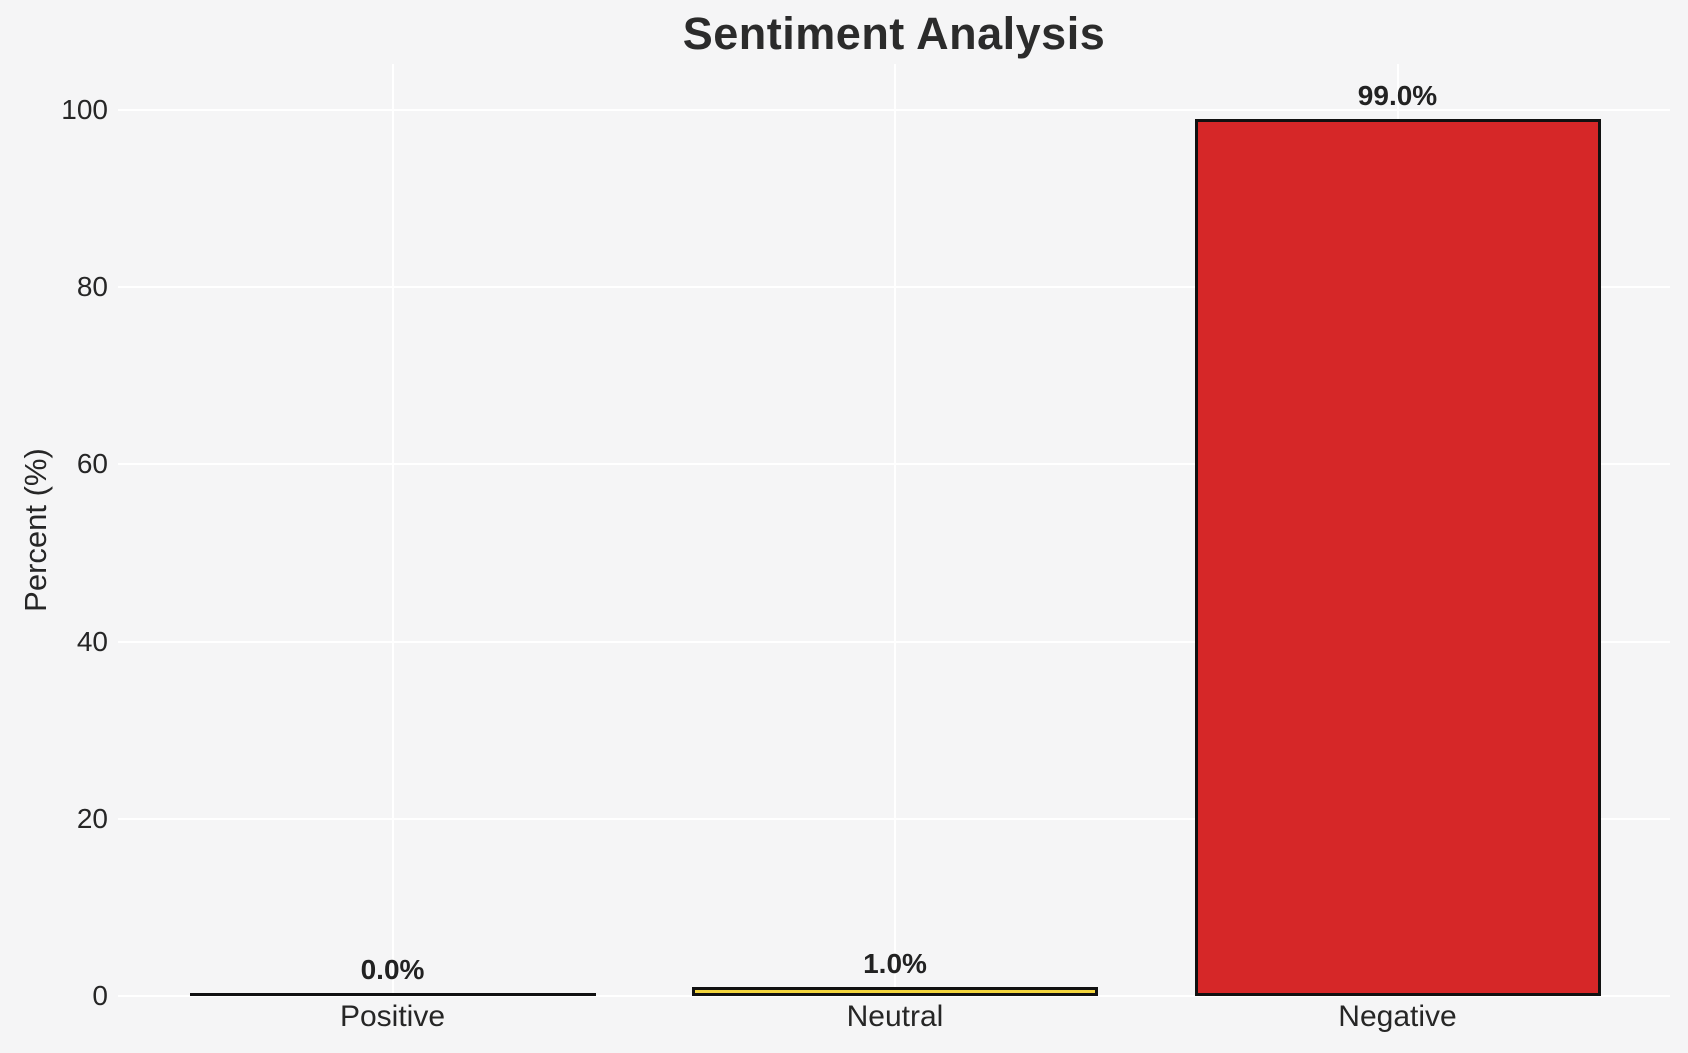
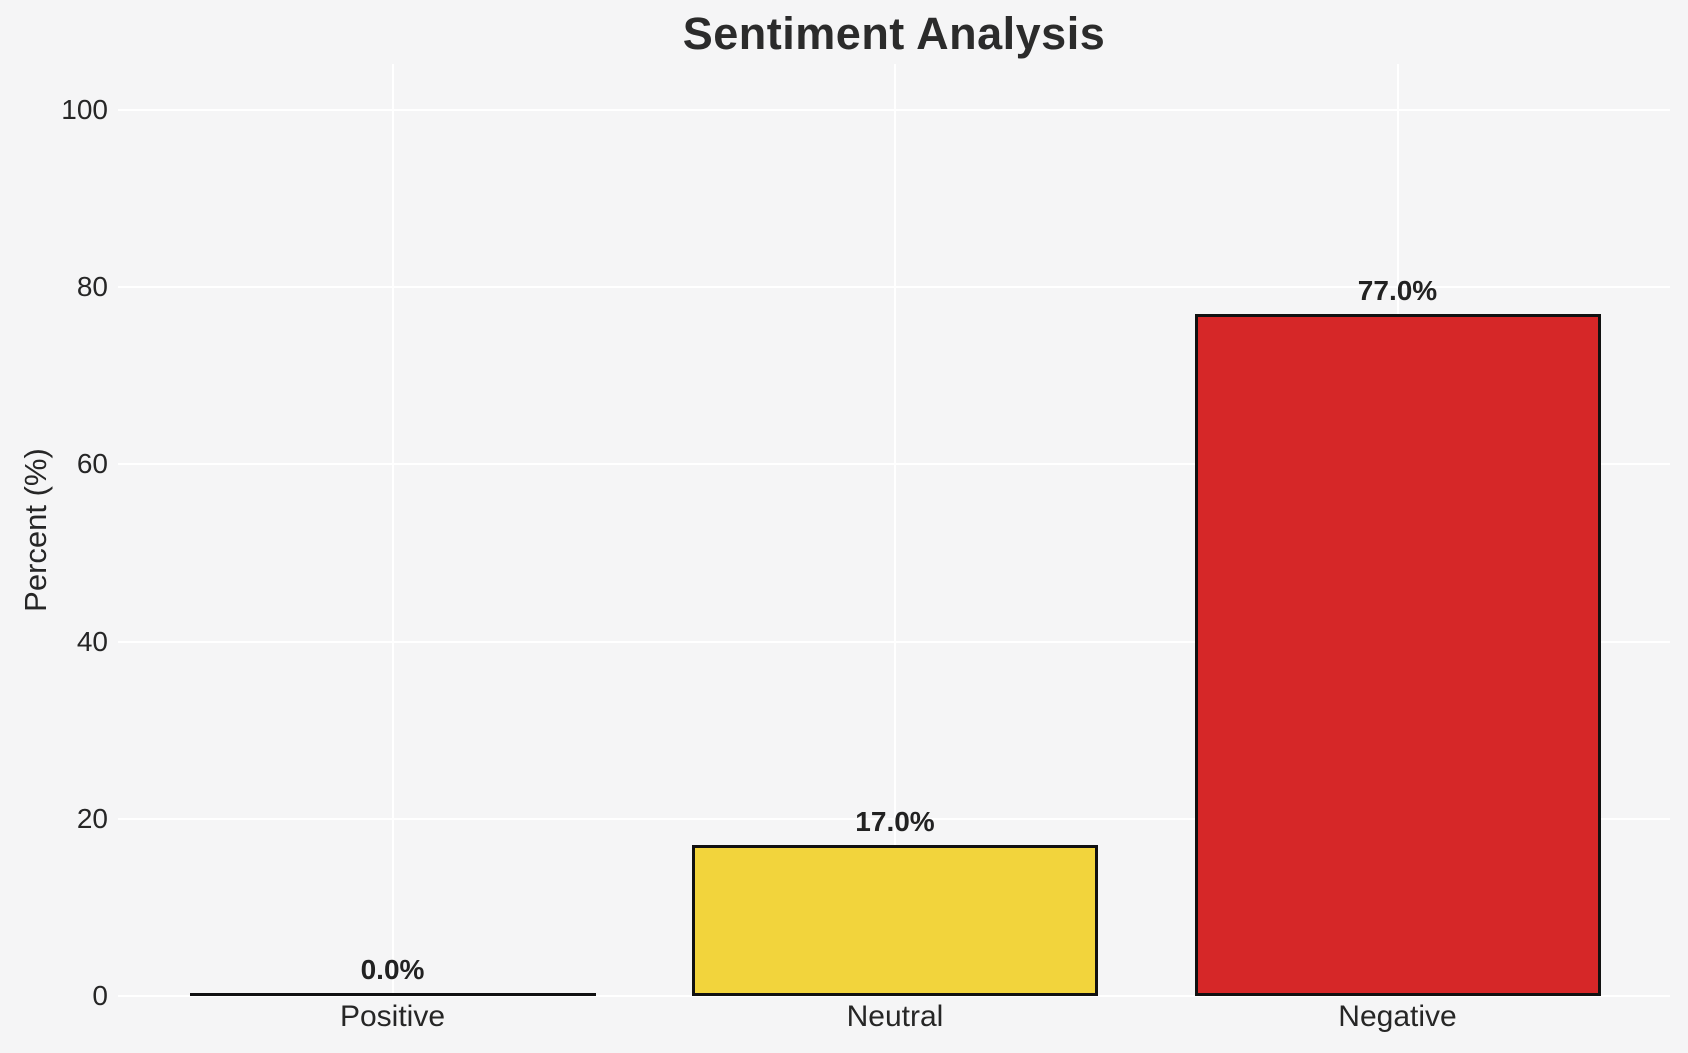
Neutral: 1.0% -> 17.0%
Negative: 99.0% -> 77.0%
